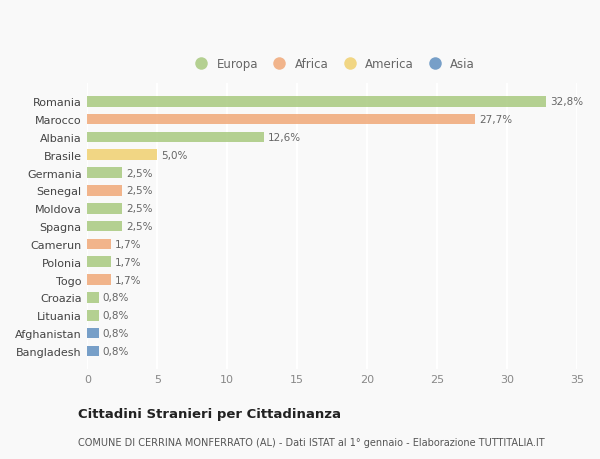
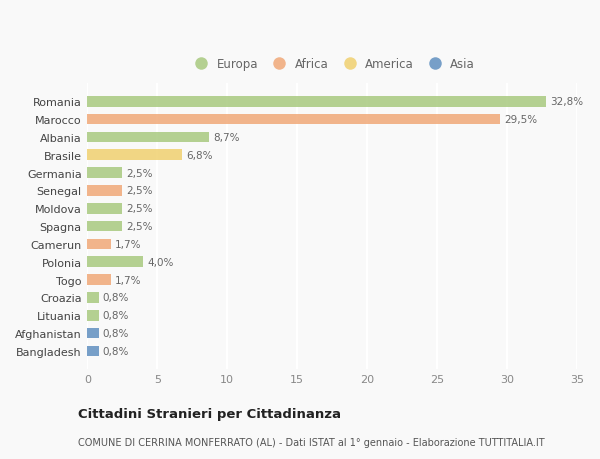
Marocco: 27,7% -> 29,5%
Albania: 12,6% -> 8,7%
Brasile: 5,0% -> 6,8%
Polonia: 1,7% -> 4,0%
